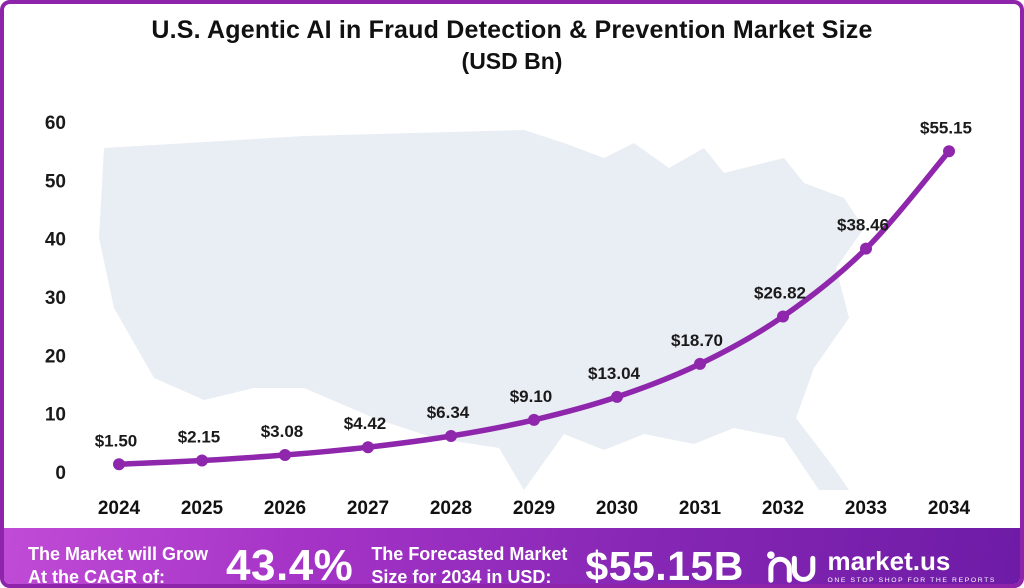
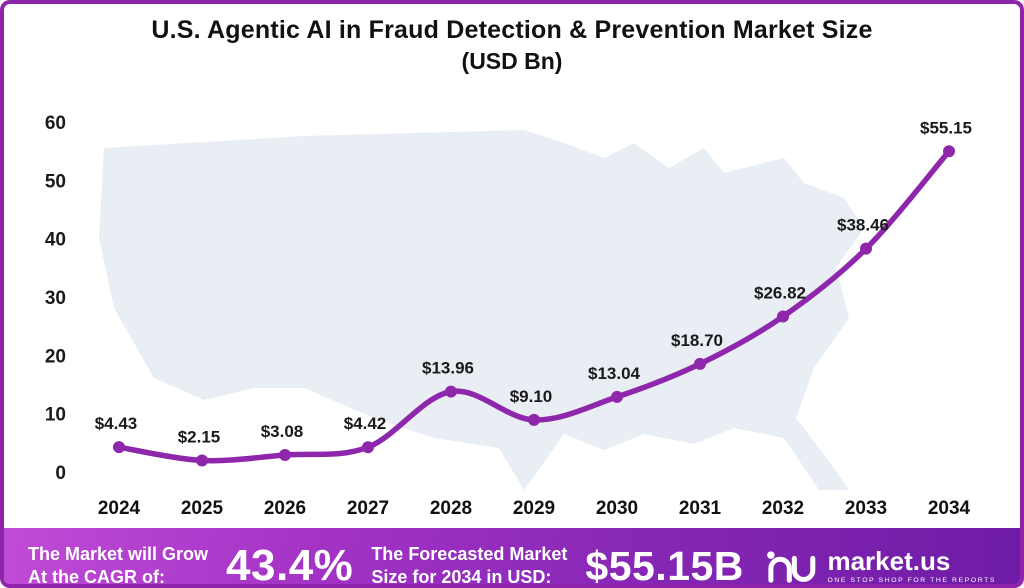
2024: $1.50 -> $4.43
2028: $6.34 -> $13.96
